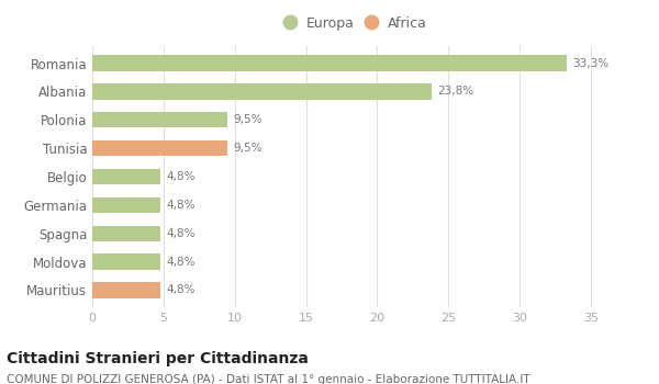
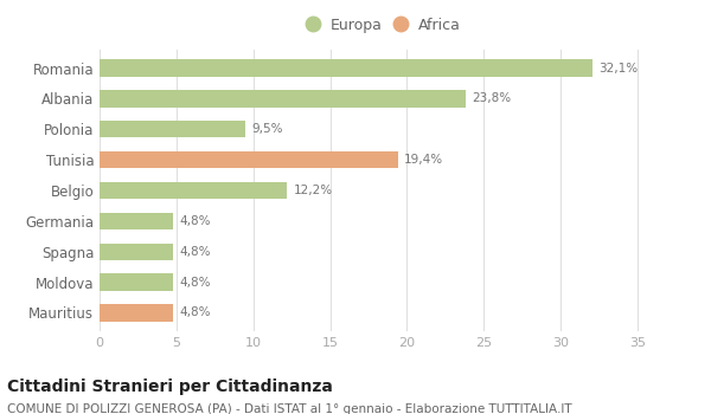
Romania: 33,3% -> 32,1%
Tunisia: 9,5% -> 19,4%
Belgio: 4,8% -> 12,2%
